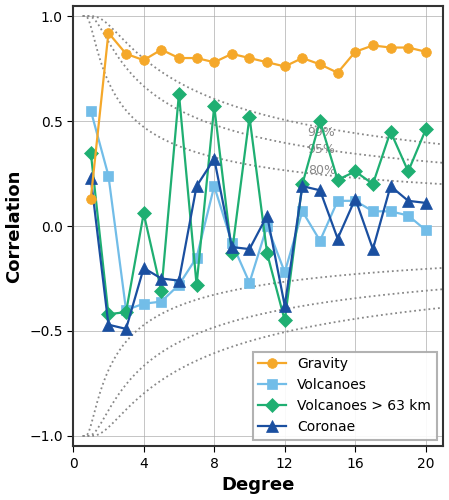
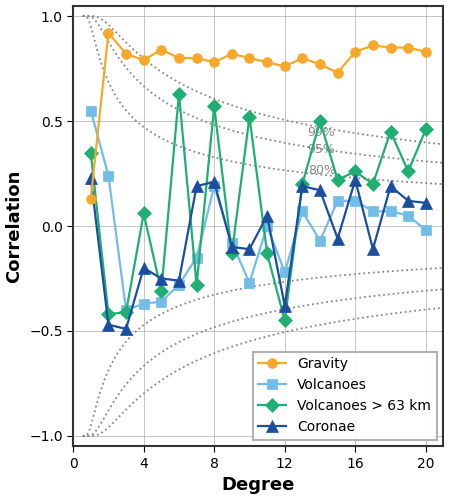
Coronae/8: 0.32 -> 0.21
Coronae/16: 0.13 -> 0.22
